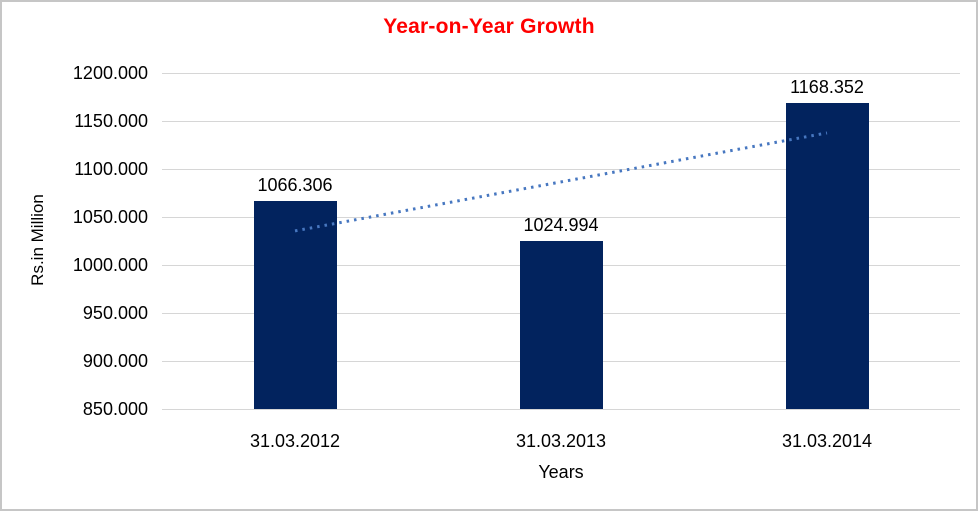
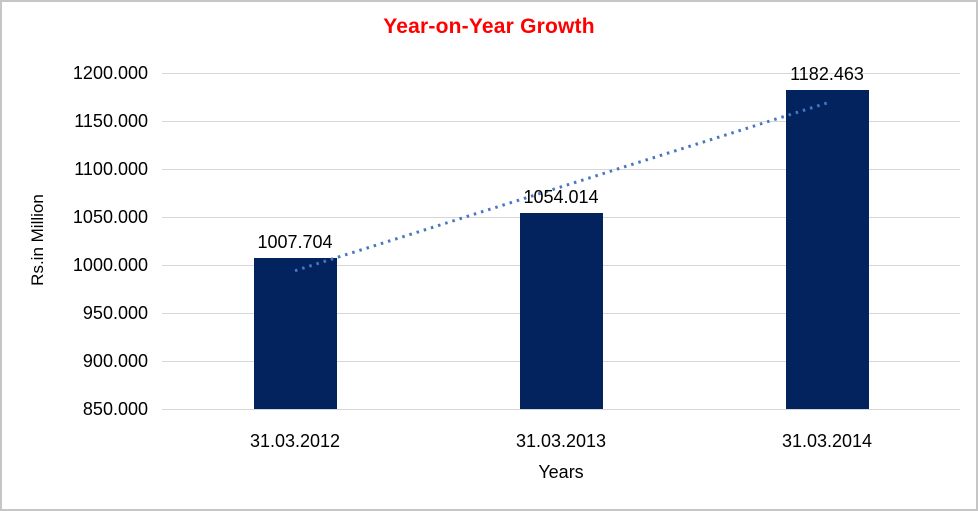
31.03.2012: 1066.306 -> 1007.704
31.03.2013: 1024.994 -> 1054.014
31.03.2014: 1168.352 -> 1182.463
